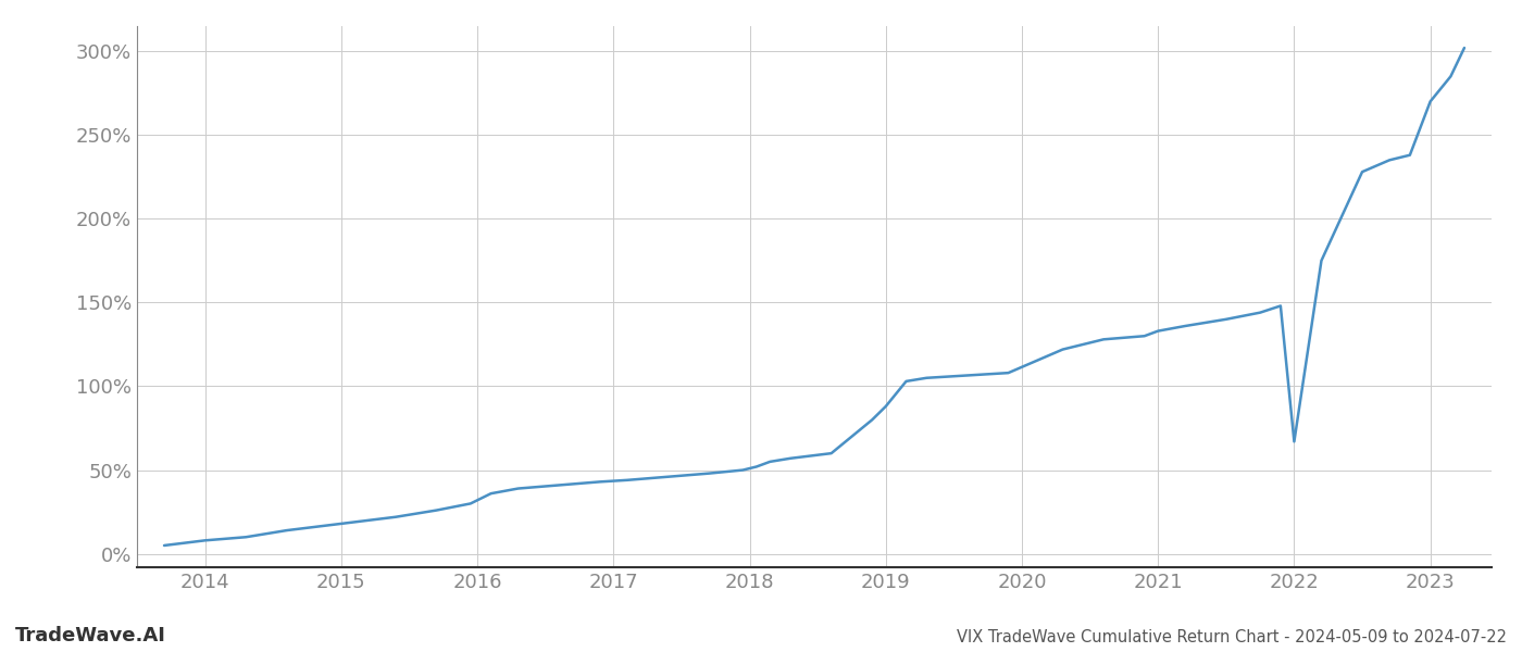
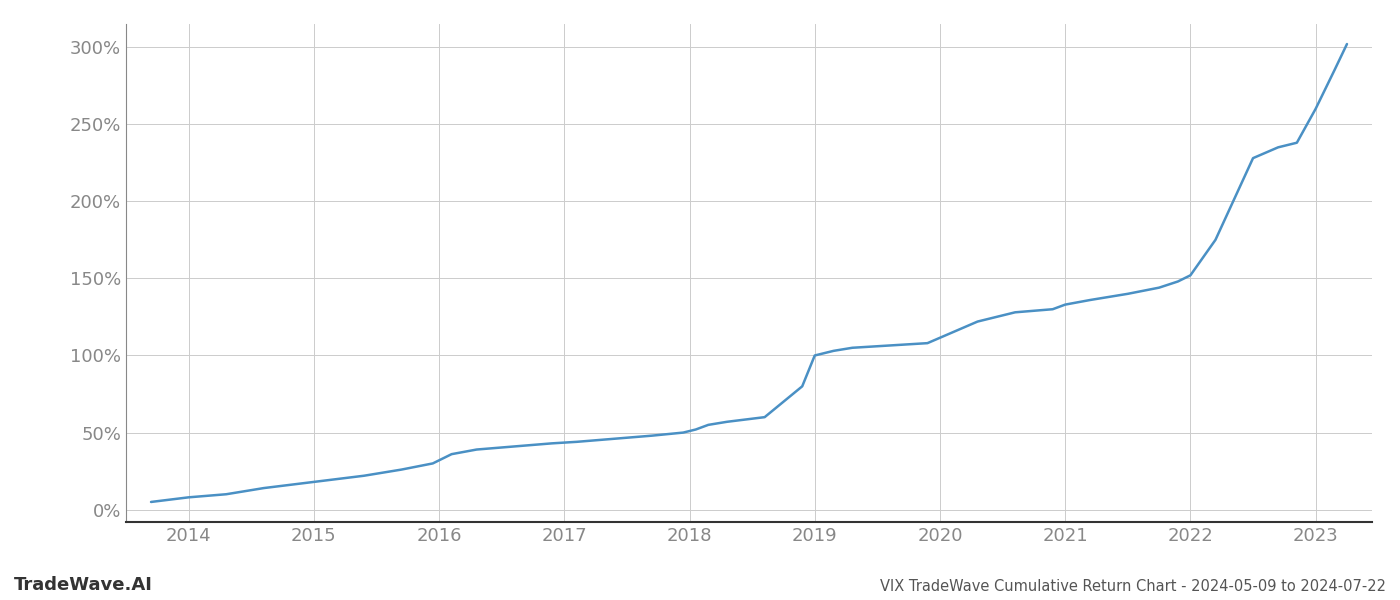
2019: 88% -> 100%
2022: 67% -> 152%
2023: 270% -> 260%
